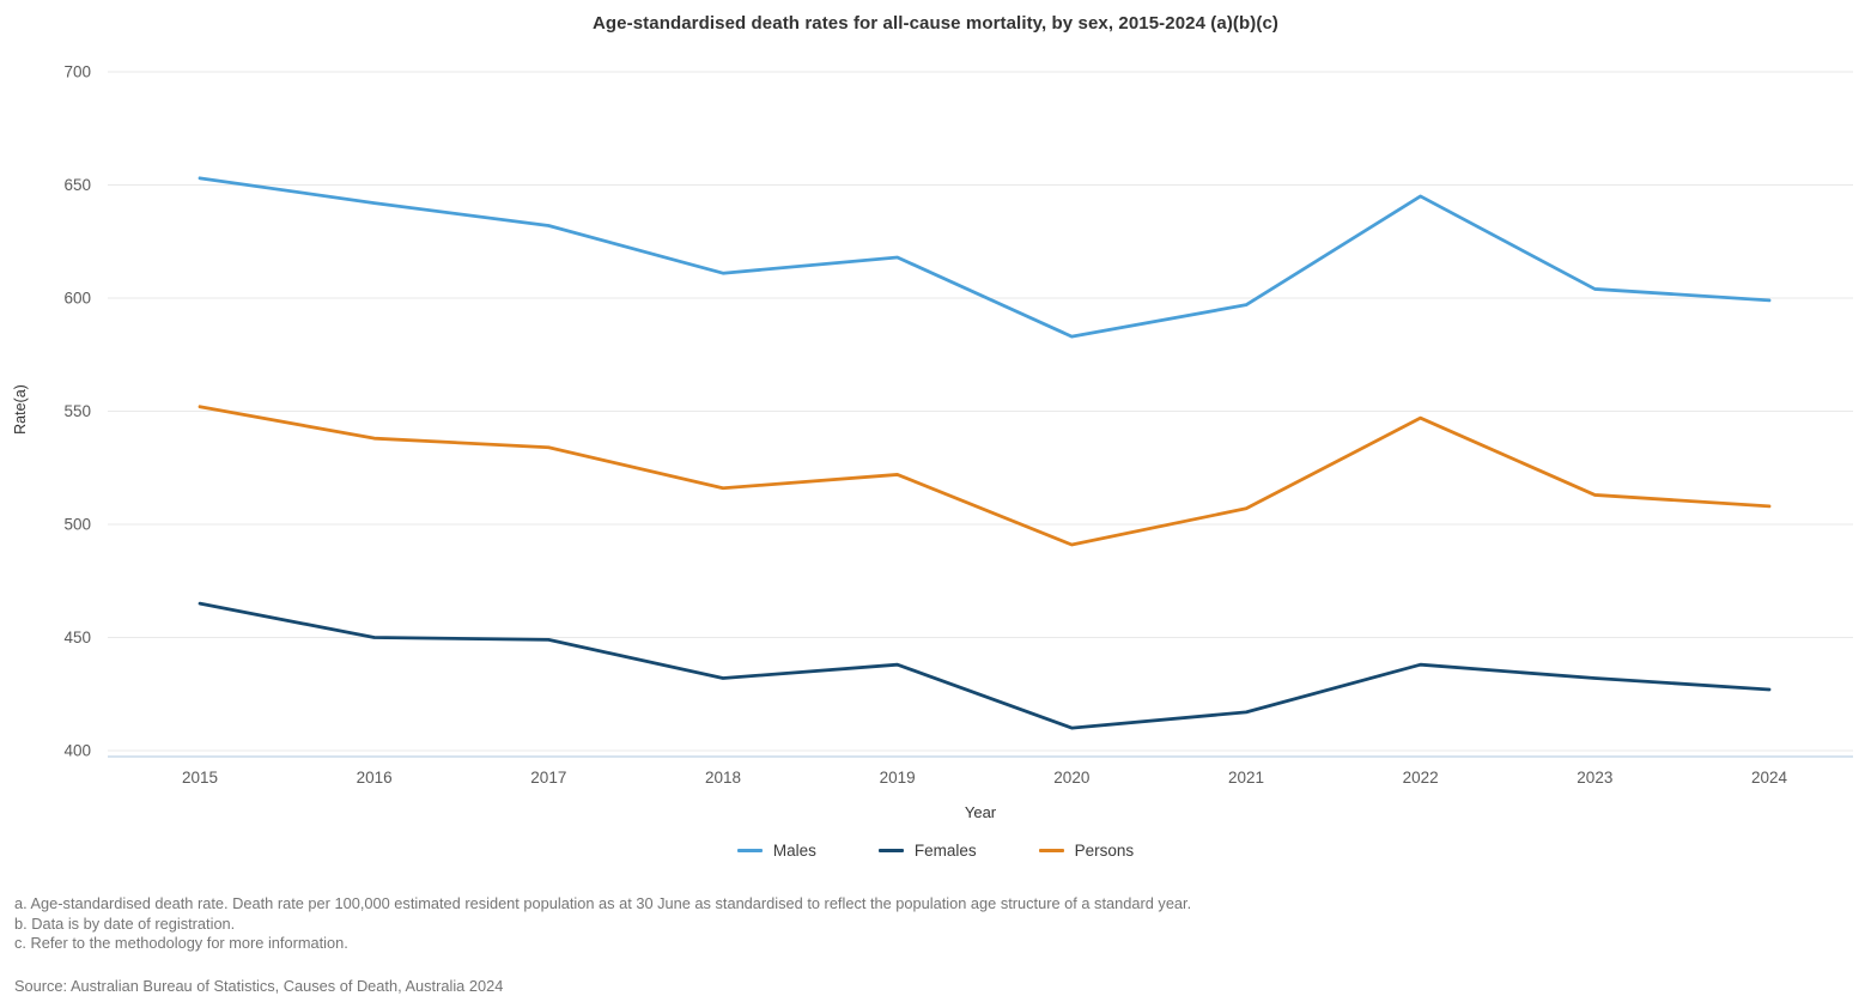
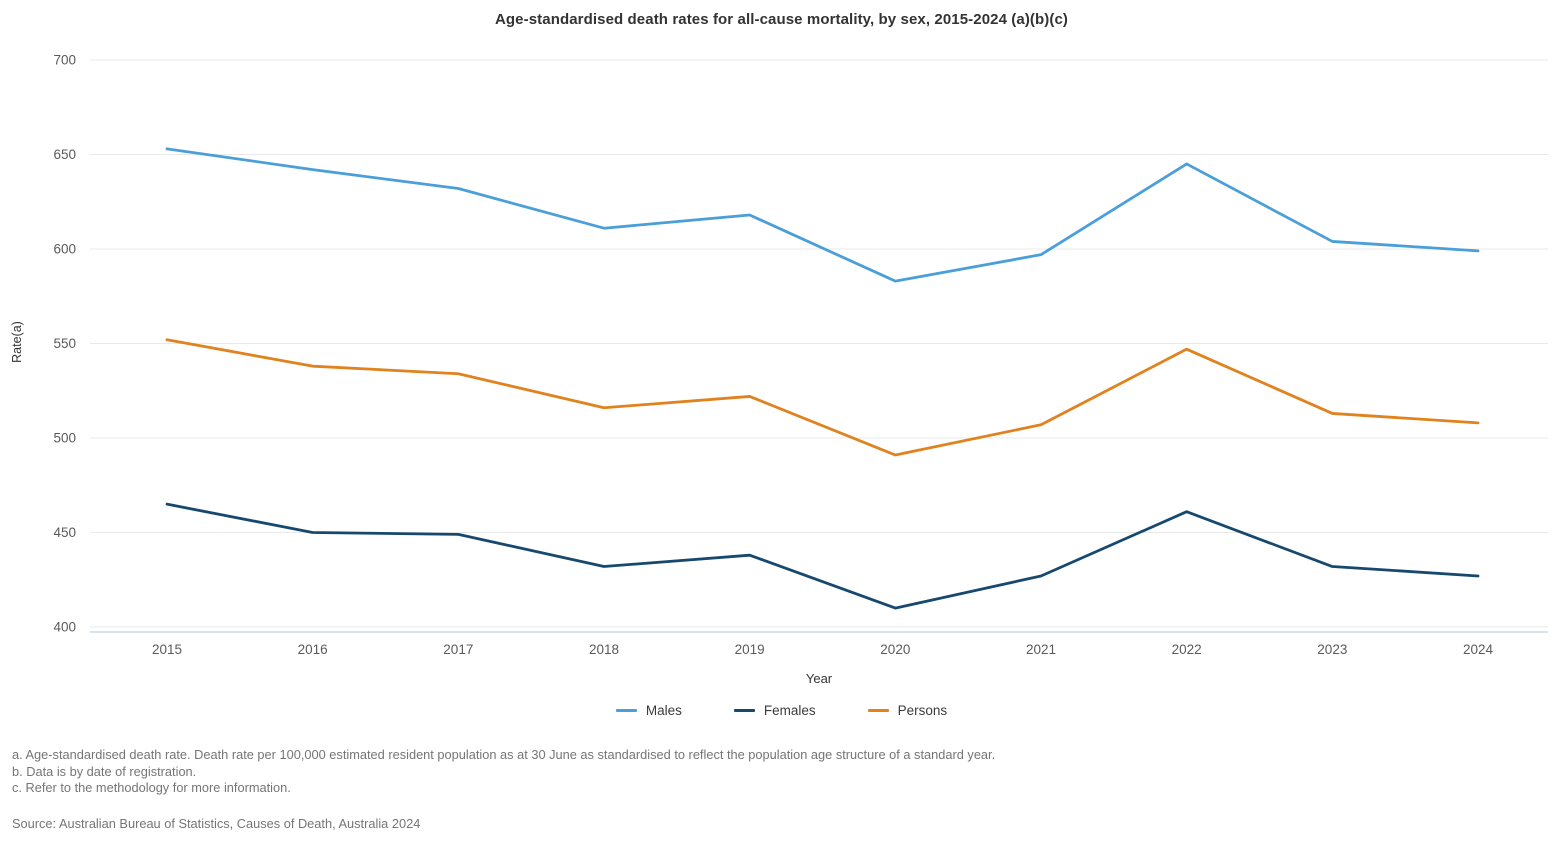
Females/2021: 417 -> 427
Females/2022: 438 -> 461
